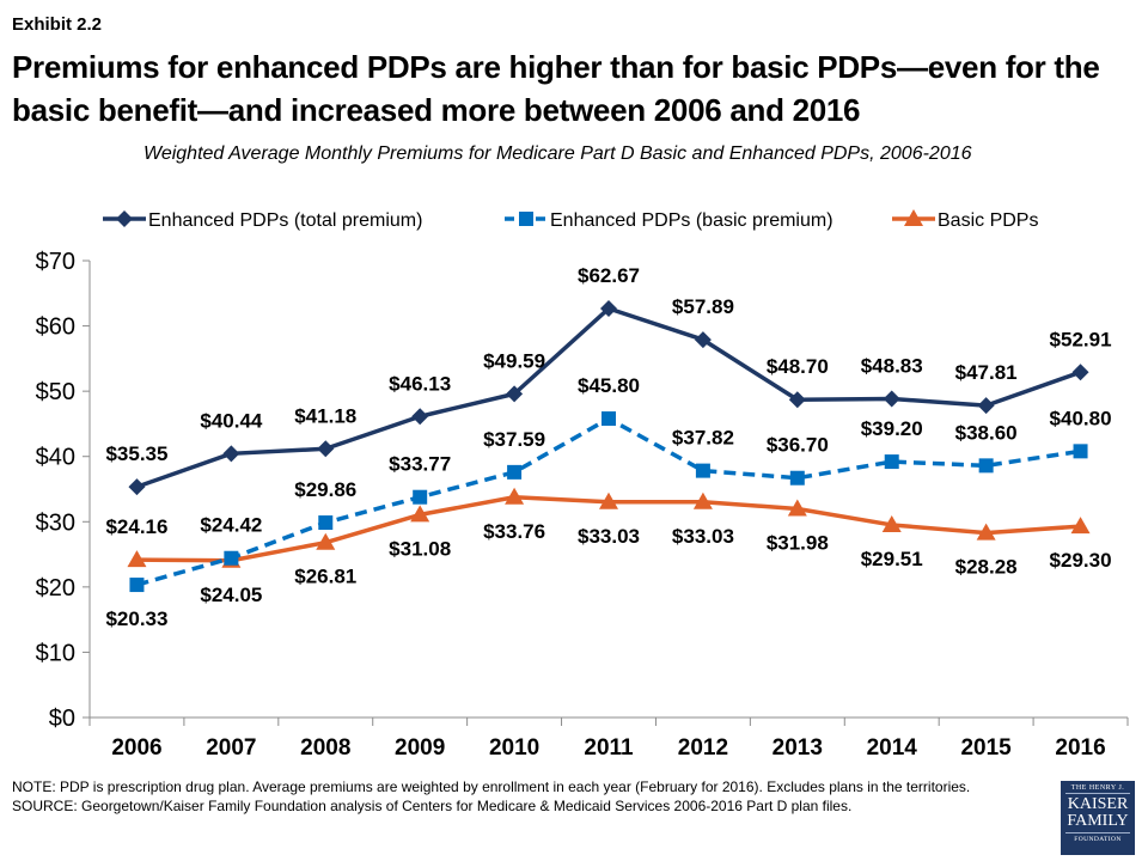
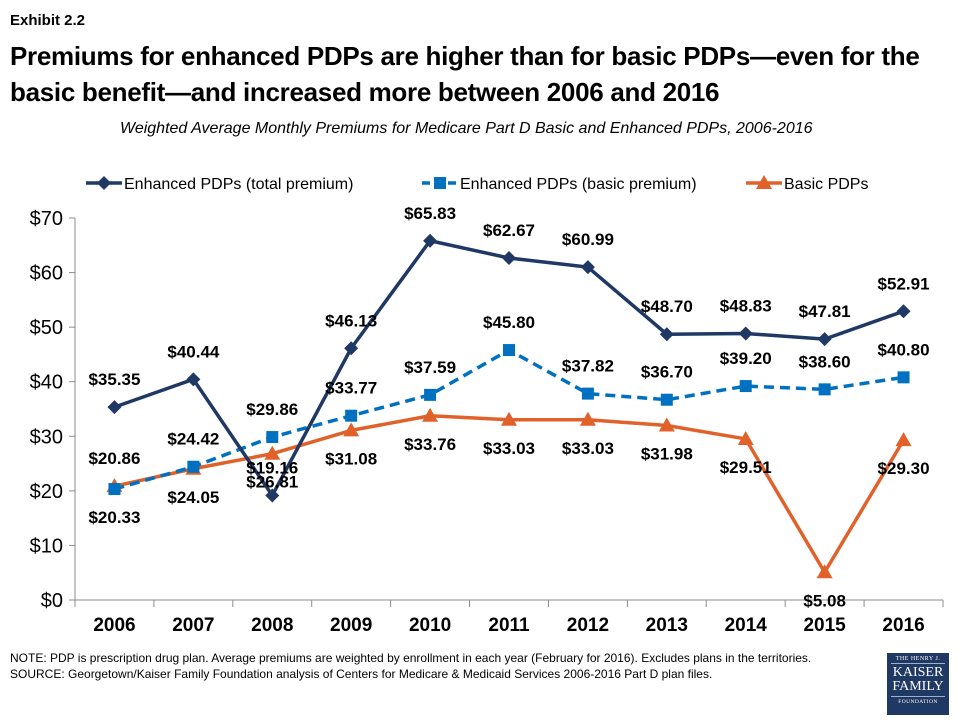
Basic PDPs/2006: $24.16 -> $20.86
Enhanced PDPs (total premium)/2008: $41.18 -> $19.16
Enhanced PDPs (total premium)/2010: $49.59 -> $65.83
Enhanced PDPs (total premium)/2012: $57.89 -> $60.99
Basic PDPs/2015: $28.28 -> $5.08
